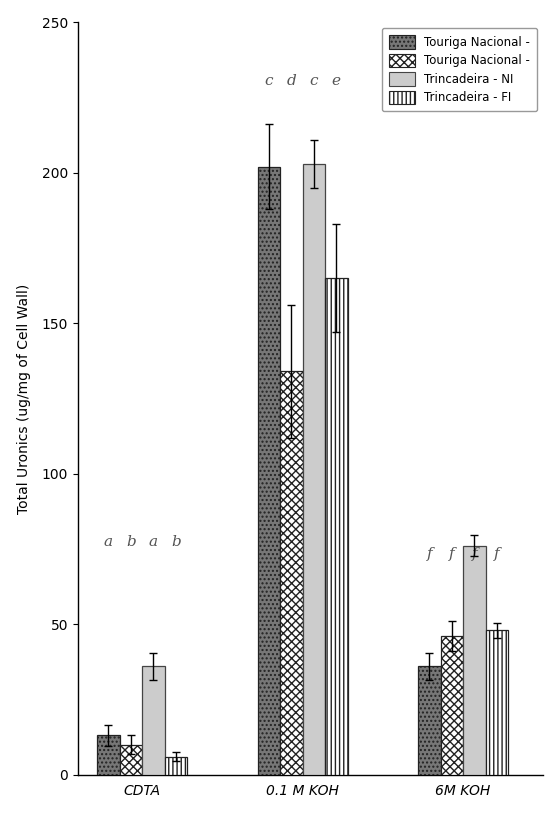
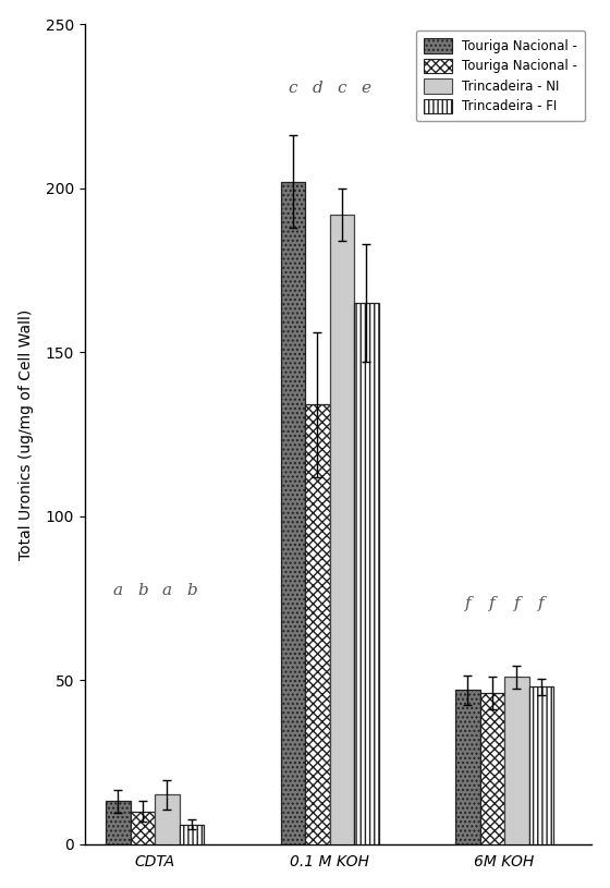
Trincadeira - NI/CDTA: 36 -> 15
Trincadeira - NI/0.1 M KOH: 203 -> 192
Touriga Nacional -/6M KOH: 36 -> 47
Trincadeira - NI/6M KOH: 76 -> 51
